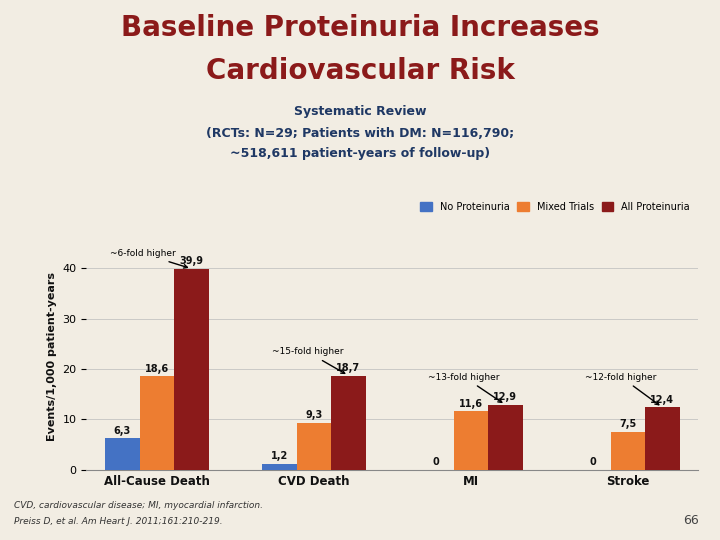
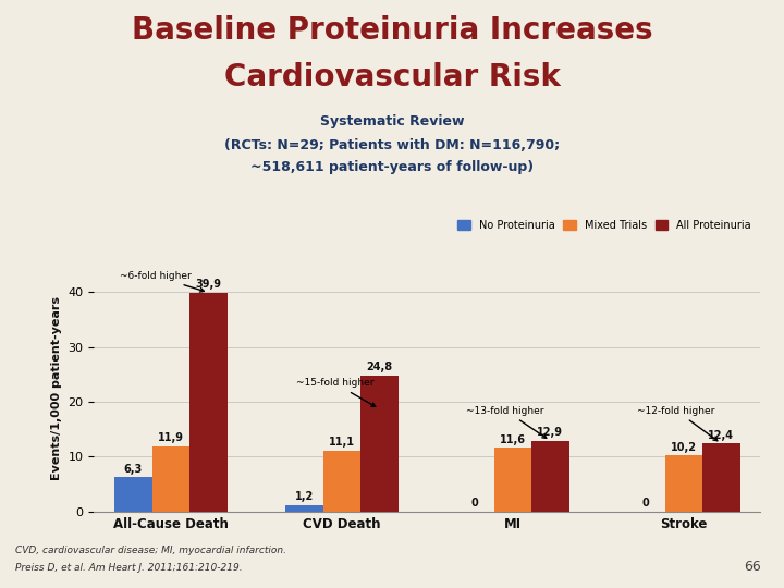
Mixed Trials/All-Cause Death: 18,6 -> 11,9
Mixed Trials/CVD Death: 9,3 -> 11,1
All Proteinuria/CVD Death: 18.7 -> 24.8
Mixed Trials/Stroke: 7,5 -> 10,2
